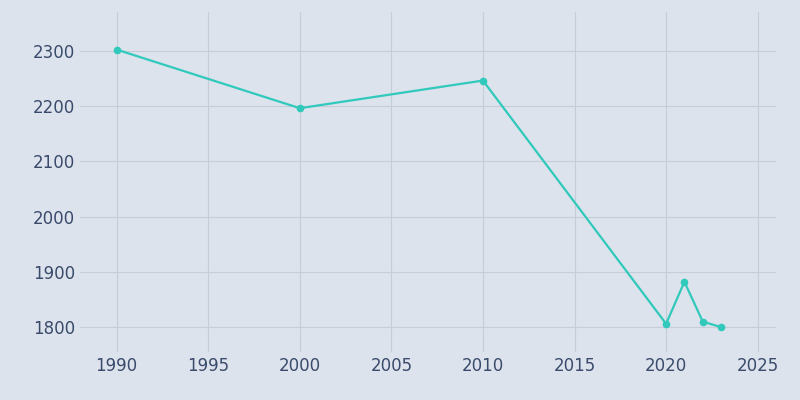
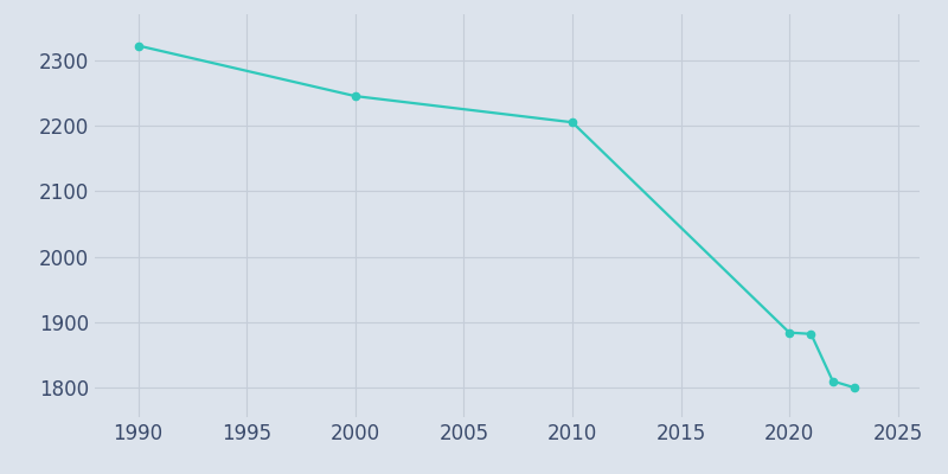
1990: 2302 -> 2322
2000: 2196 -> 2245
2010: 2246 -> 2205
2020: 1806 -> 1884
